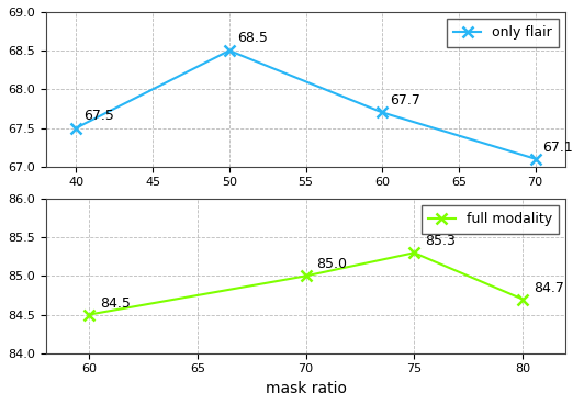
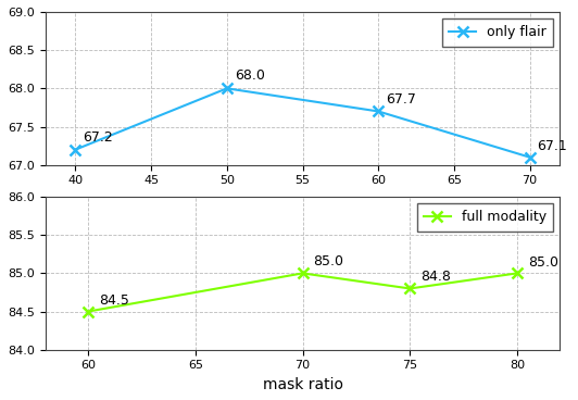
40: 67.5 -> 67.2
50: 68.5 -> 68.0
75: 85.3 -> 84.8
80: 84.7 -> 85.0
